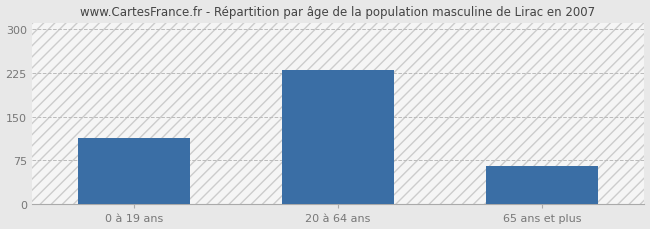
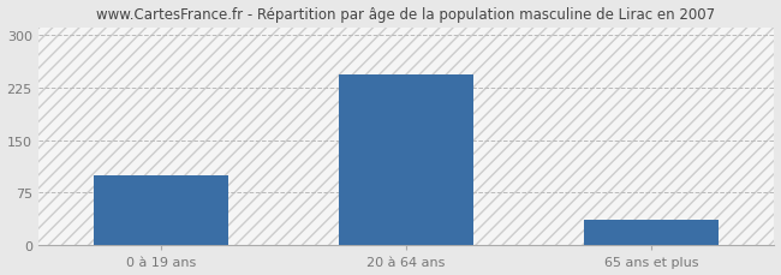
0 à 19 ans: 114 -> 100
20 à 64 ans: 230 -> 243
65 ans et plus: 66 -> 37
